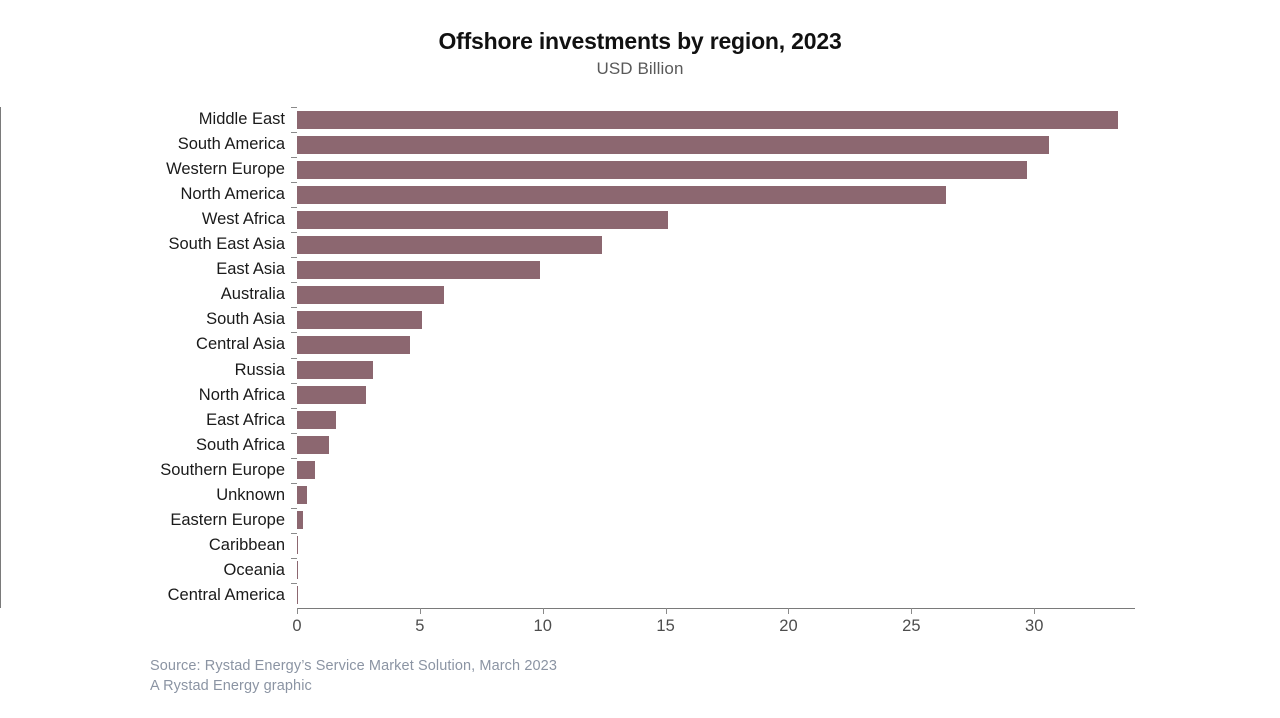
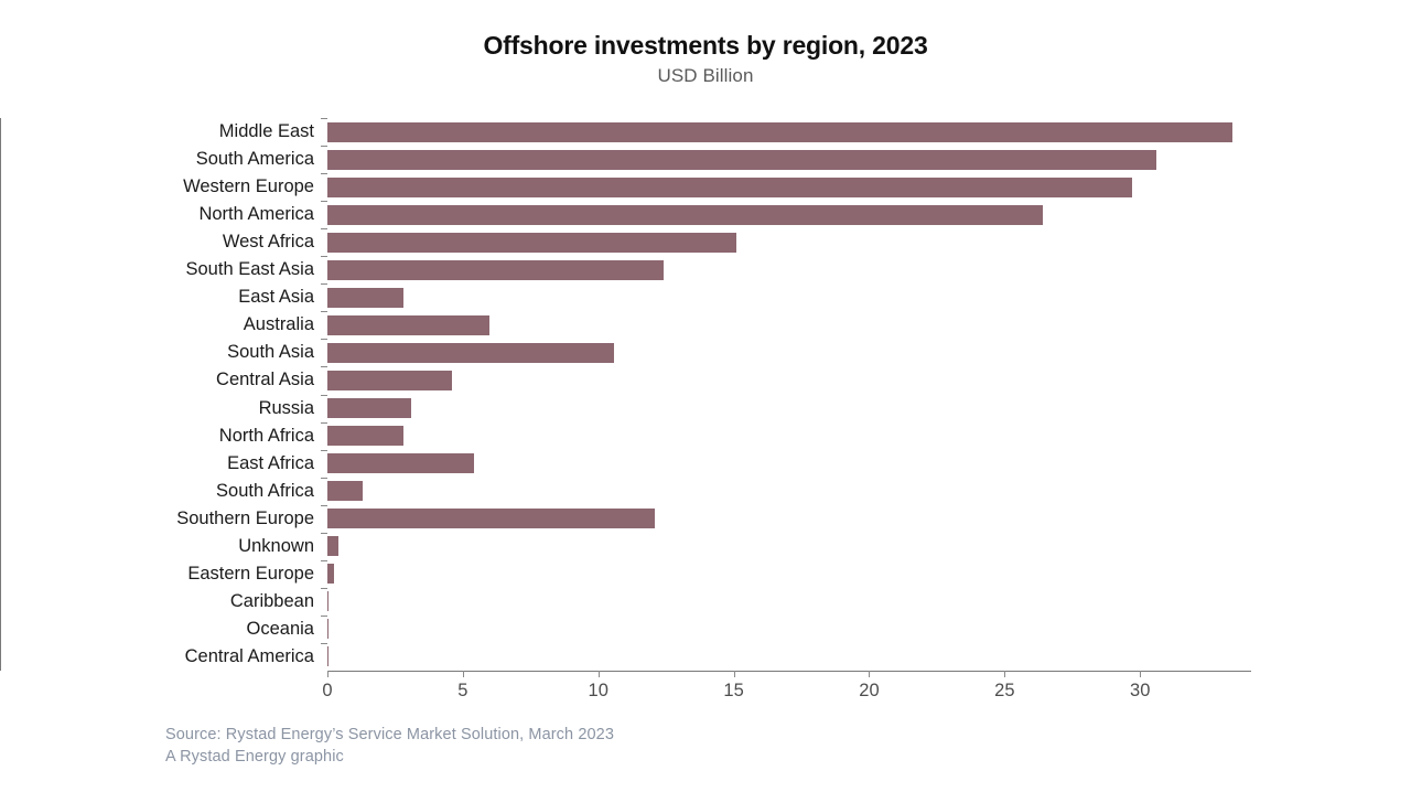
East Asia: 9.9 -> 2.8
South Asia: 5.1 -> 10.6
East Africa: 1.6 -> 5.4
Southern Europe: 0.7 -> 12.1
